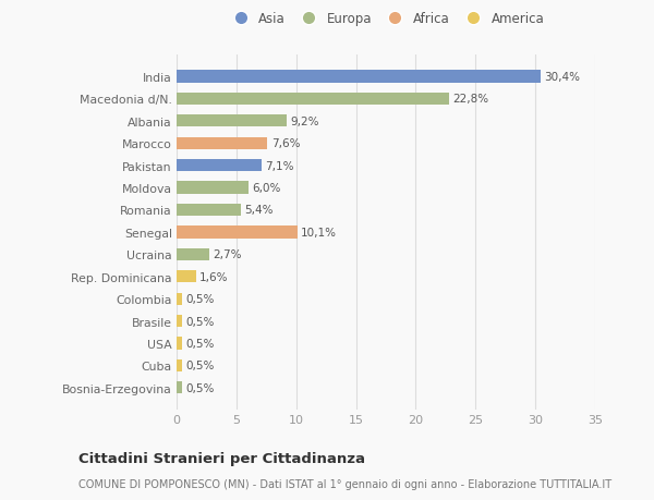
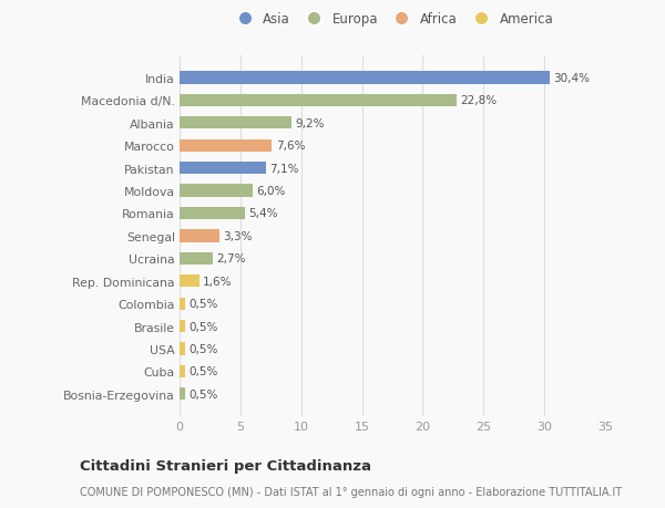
Senegal: 10,1% -> 3,3%
